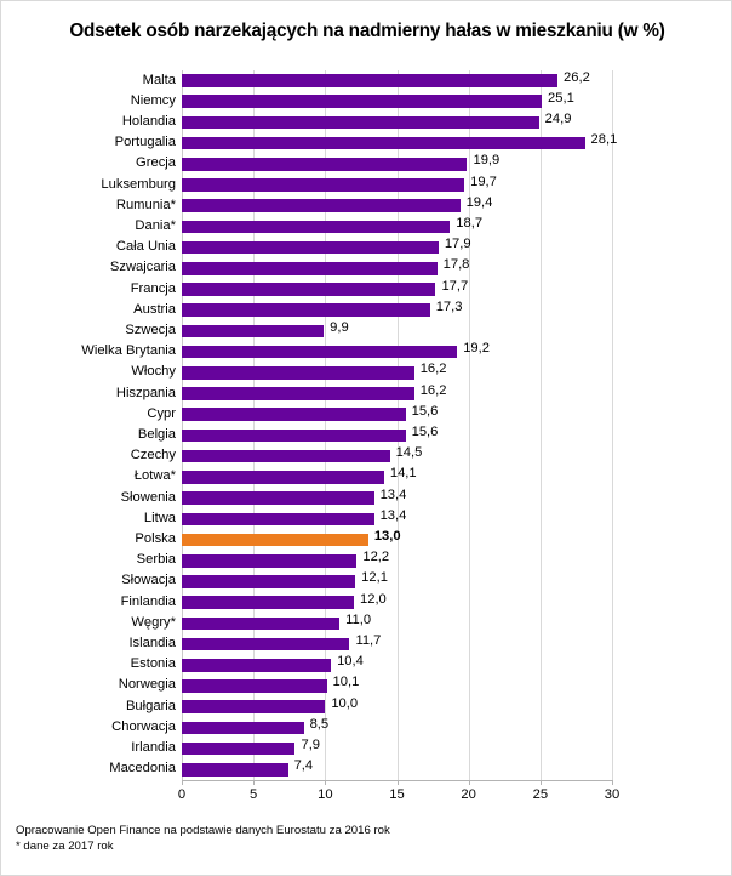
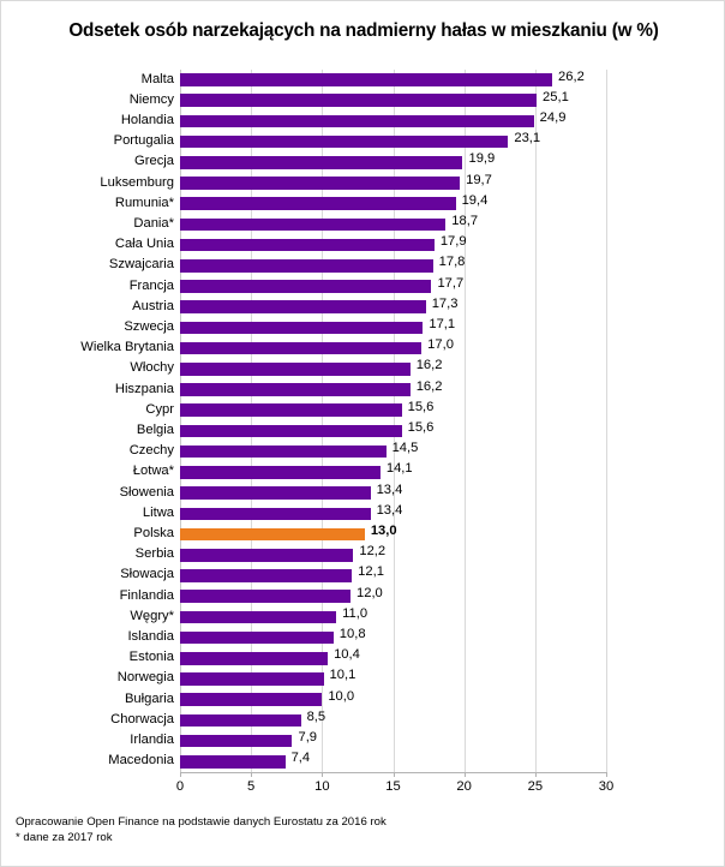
Portugalia: 28,1 -> 23,1
Szwecja: 9,9 -> 17,1
Wielka Brytania: 19,2 -> 17,0
Islandia: 11,7 -> 10,8
